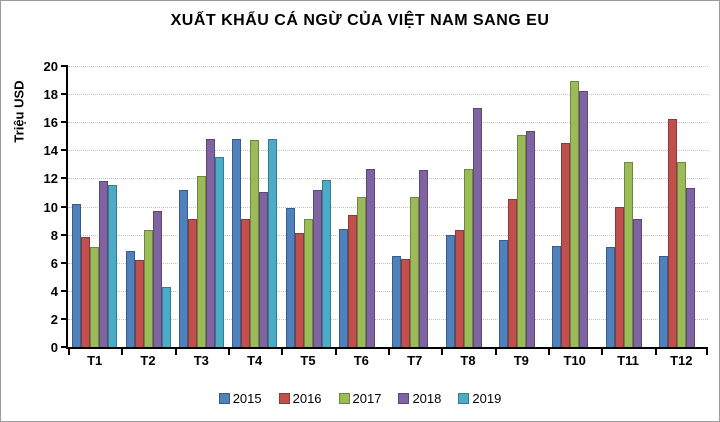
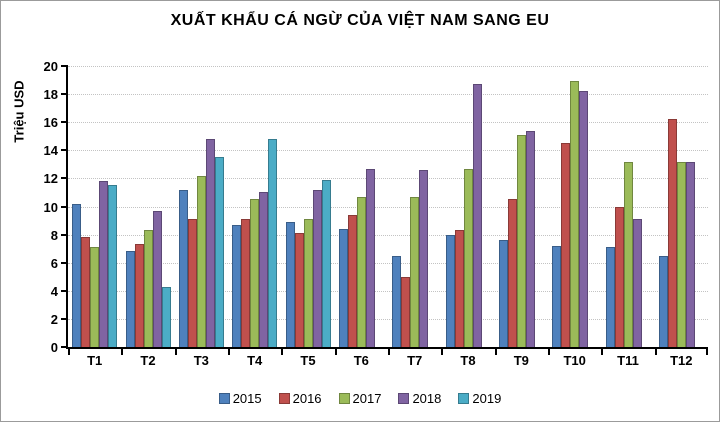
2016/T2: 6.2 -> 7.3
2015/T4: 14.8 -> 8.7
2017/T4: 14.7 -> 10.5
2015/T5: 9.9 -> 8.9
2016/T7: 6.3 -> 5.0
2018/T8: 17.0 -> 18.7
2018/T12: 11.3 -> 13.2
